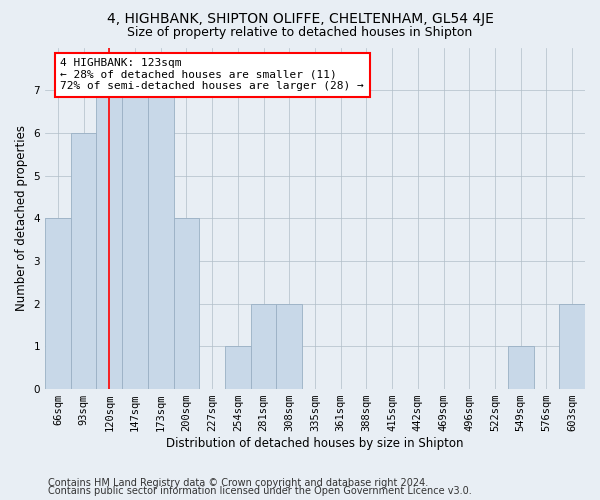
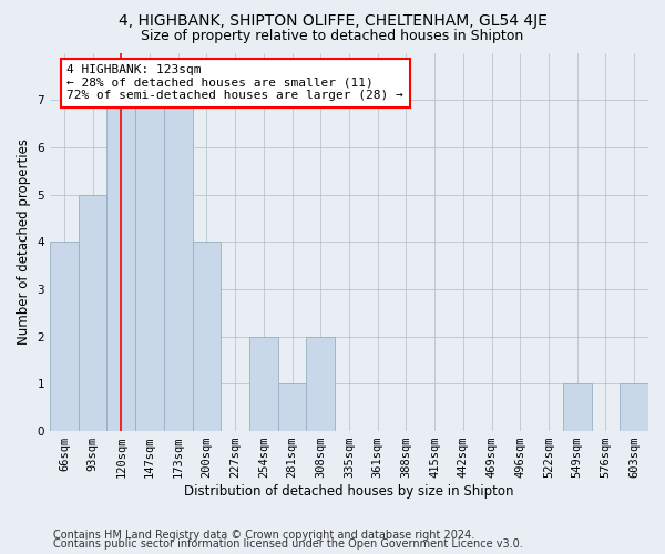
93sqm: 6 -> 5
254sqm: 1 -> 2
281sqm: 2 -> 1
603sqm: 2 -> 1
